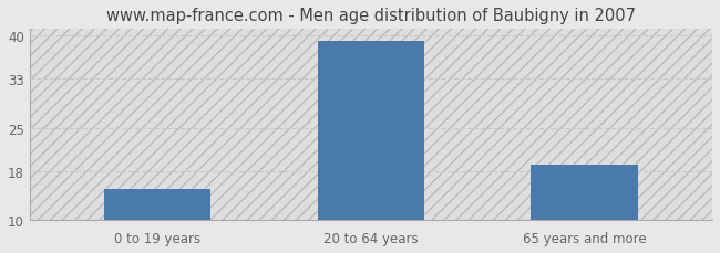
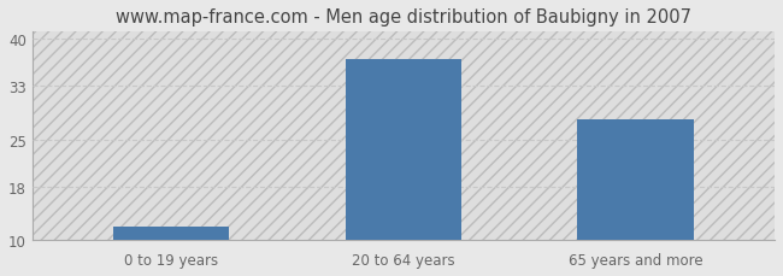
0 to 19 years: 15 -> 12
20 to 64 years: 39 -> 37
65 years and more: 19 -> 28
